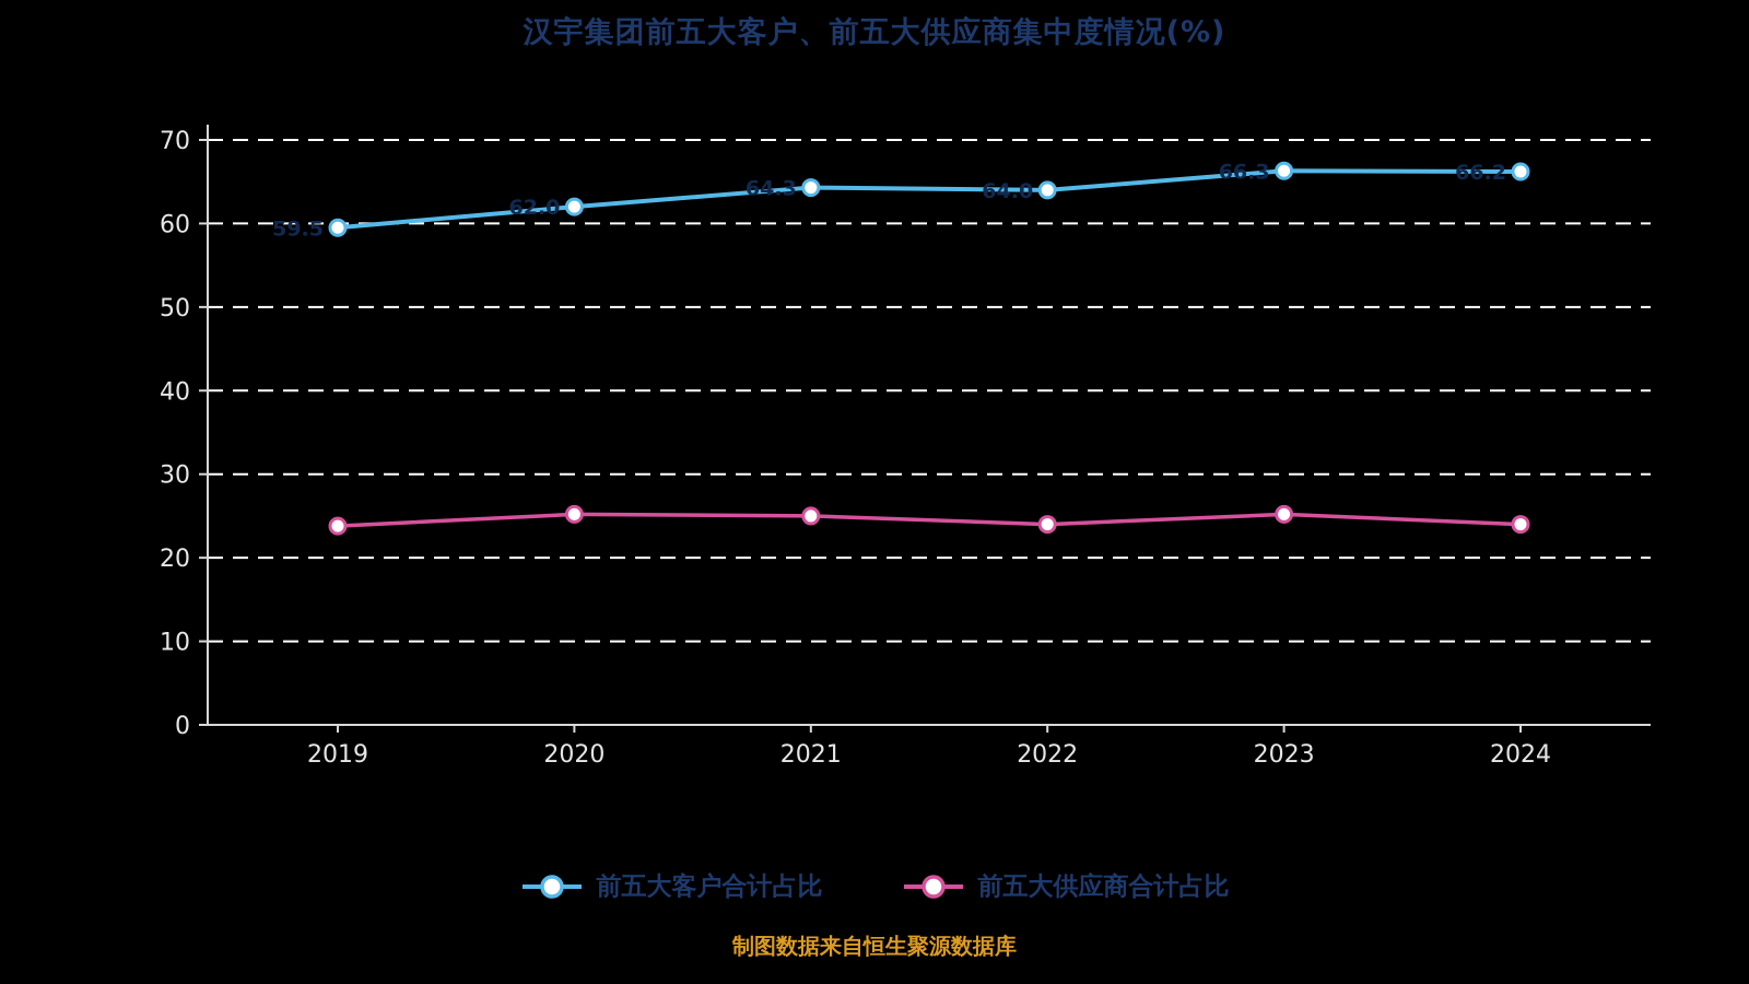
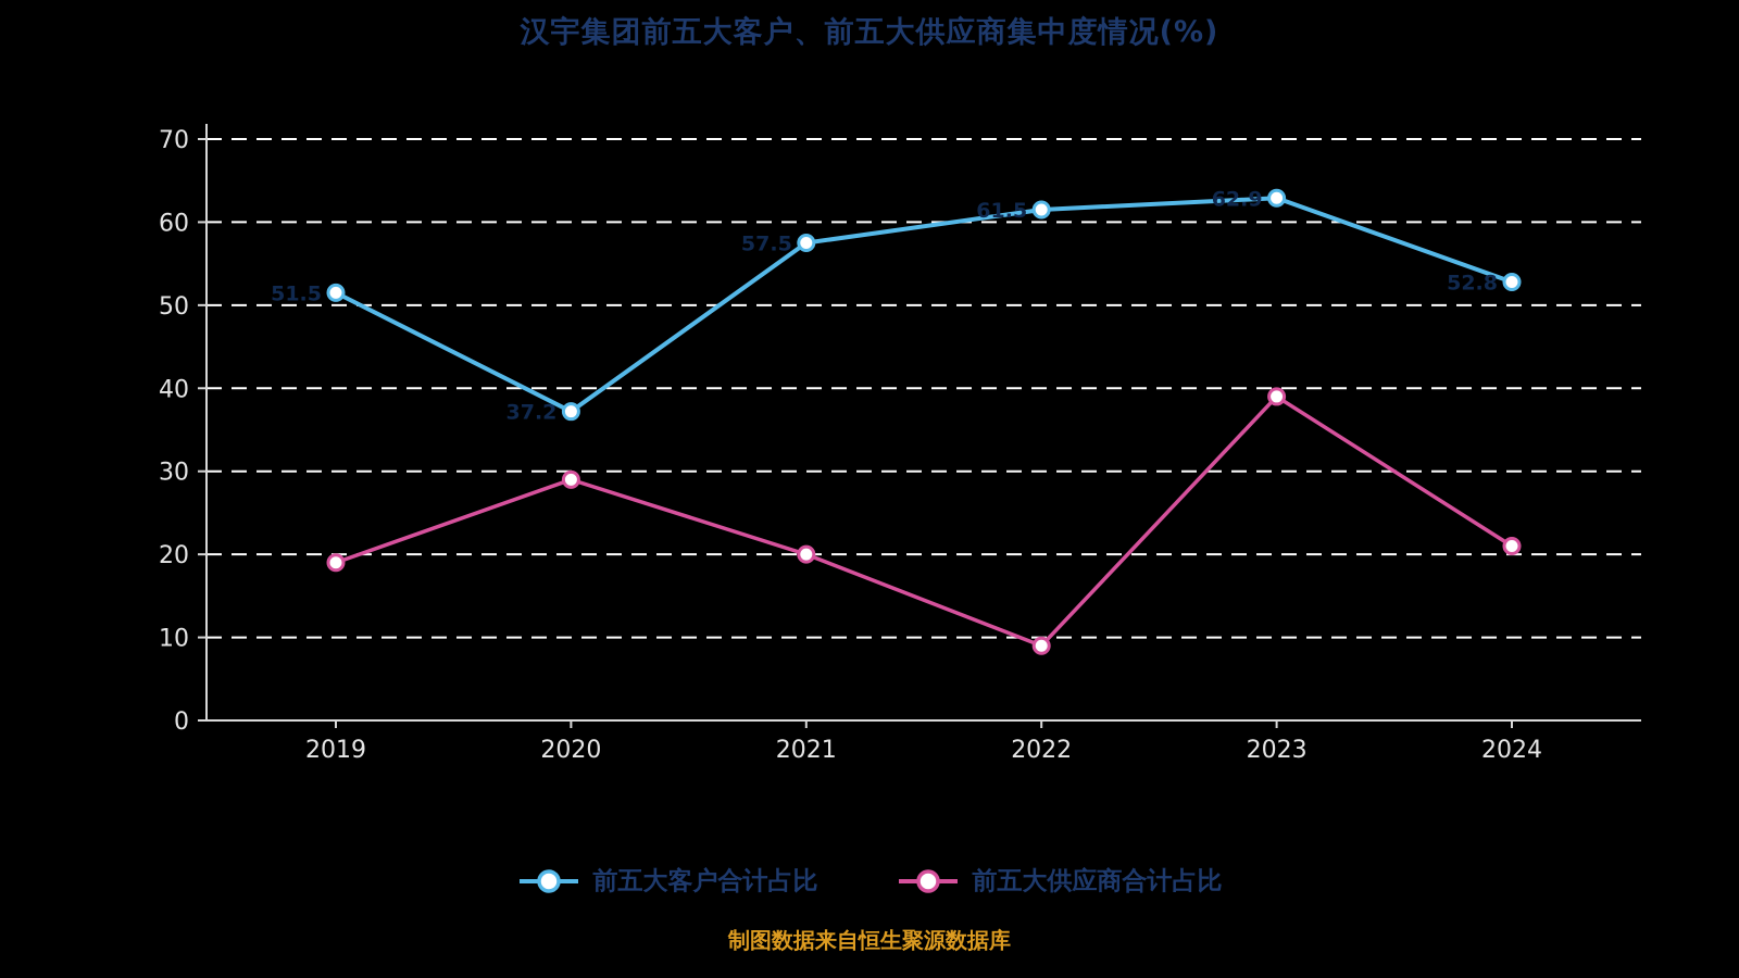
前五大客户合计占比/2019: 59.5 -> 51.5
前五大供应商合计占比/2019: 24 -> 19
前五大客户合计占比/2020: 62.0 -> 37.2
前五大供应商合计占比/2020: 25 -> 29
前五大客户合计占比/2021: 64.3 -> 57.5
前五大供应商合计占比/2021: 25 -> 20
前五大客户合计占比/2022: 64.0 -> 61.5
前五大供应商合计占比/2022: 24 -> 9
前五大客户合计占比/2023: 66.3 -> 62.9
前五大供应商合计占比/2023: 25 -> 39
前五大客户合计占比/2024: 66.2 -> 52.8
前五大供应商合计占比/2024: 24 -> 21
